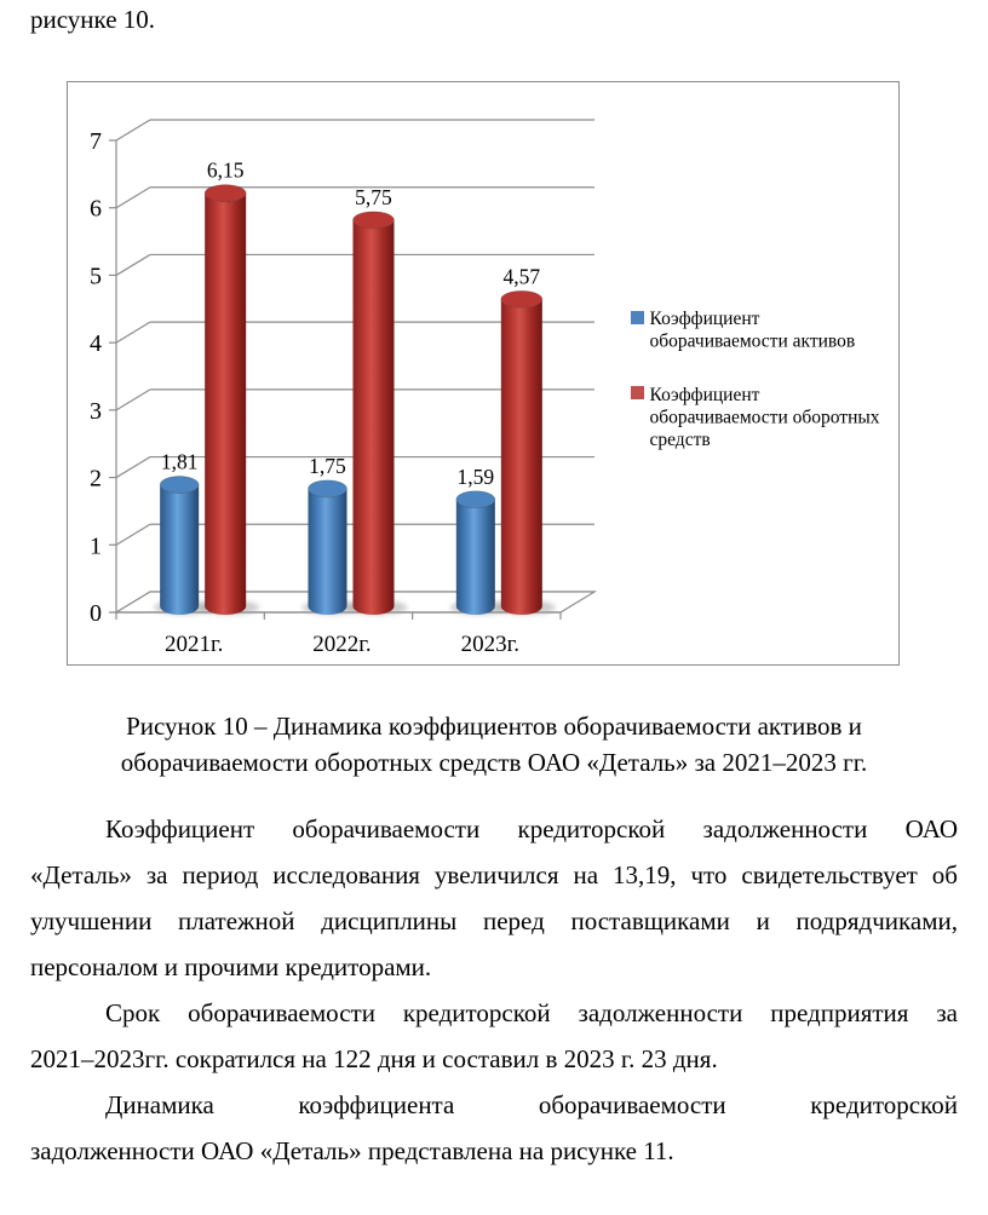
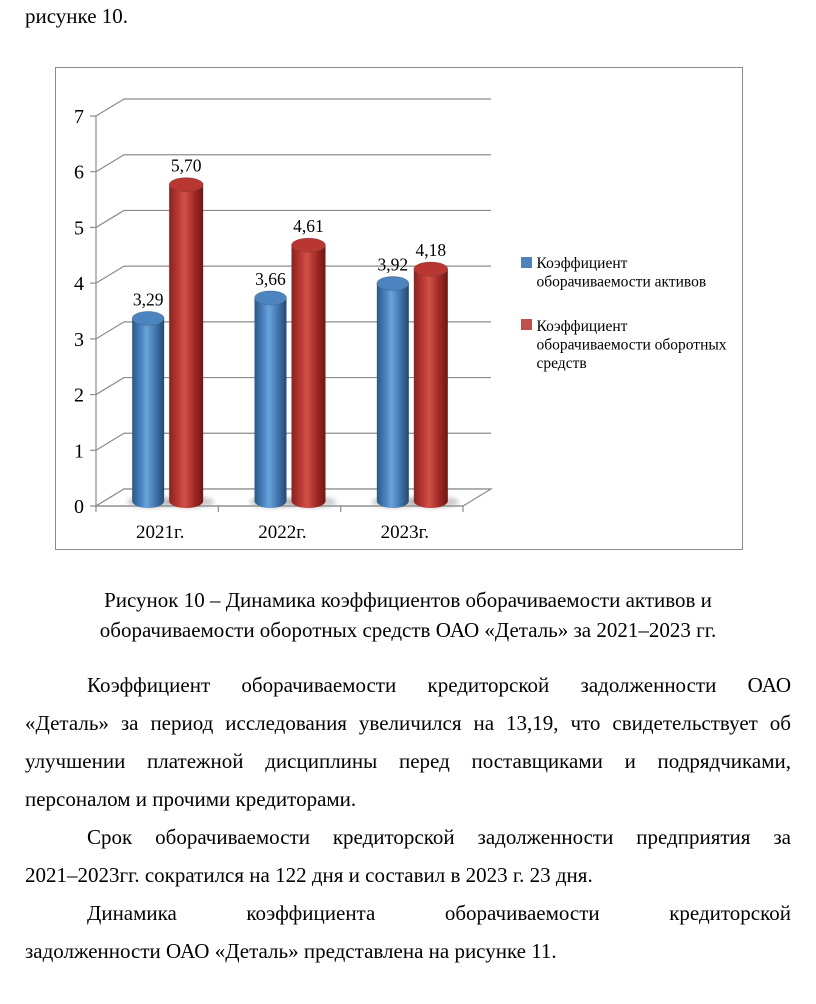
Коэффициент оборачиваемости активов/2021г.: 1,81 -> 3,29
Коэффициент оборачиваемости оборотных средств/2021г.: 6,15 -> 5,70
Коэффициент оборачиваемости активов/2022г.: 1,75 -> 3,66
Коэффициент оборачиваемости оборотных средств/2022г.: 5,75 -> 4,61
Коэффициент оборачиваемости активов/2023г.: 1,59 -> 3,92
Коэффициент оборачиваемости оборотных средств/2023г.: 4,57 -> 4,18
